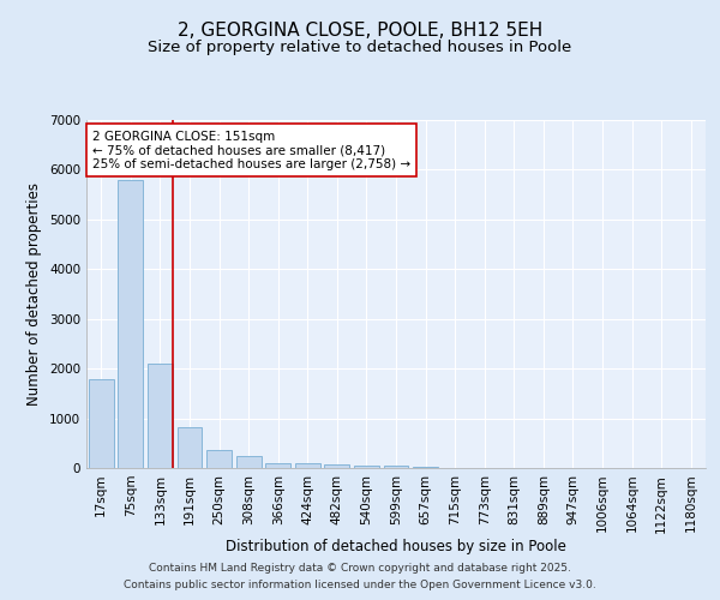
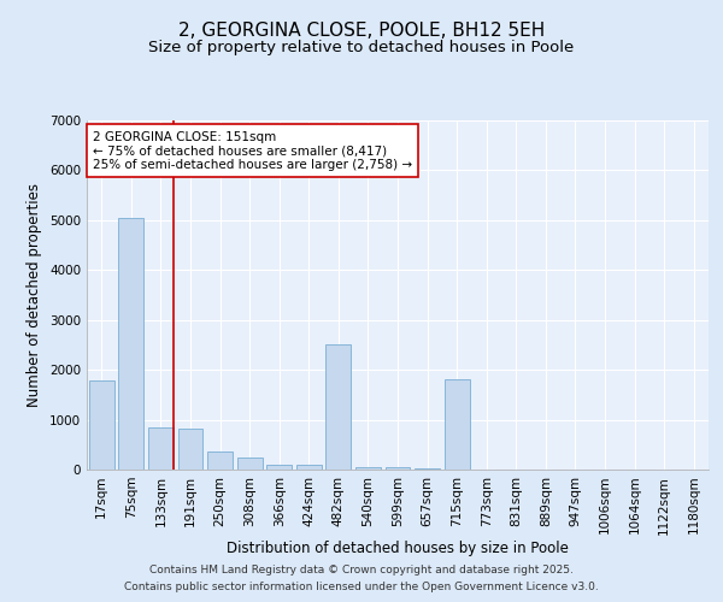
75sqm: 5800 -> 5050
133sqm: 2100 -> 850
482sqm: 70 -> 2500
715sqm: 0 -> 1800
